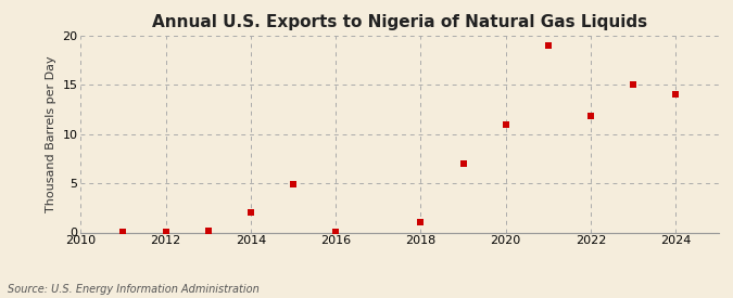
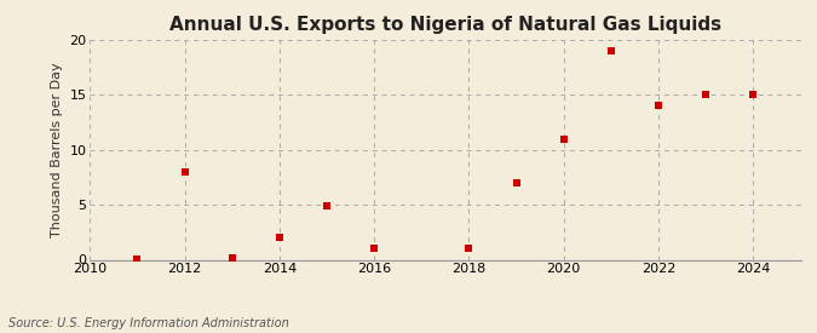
2012: 0.1 -> 8.0
2016: 0.1 -> 1.0
2022: 11.9 -> 14.0
2024: 14.0 -> 15.0
